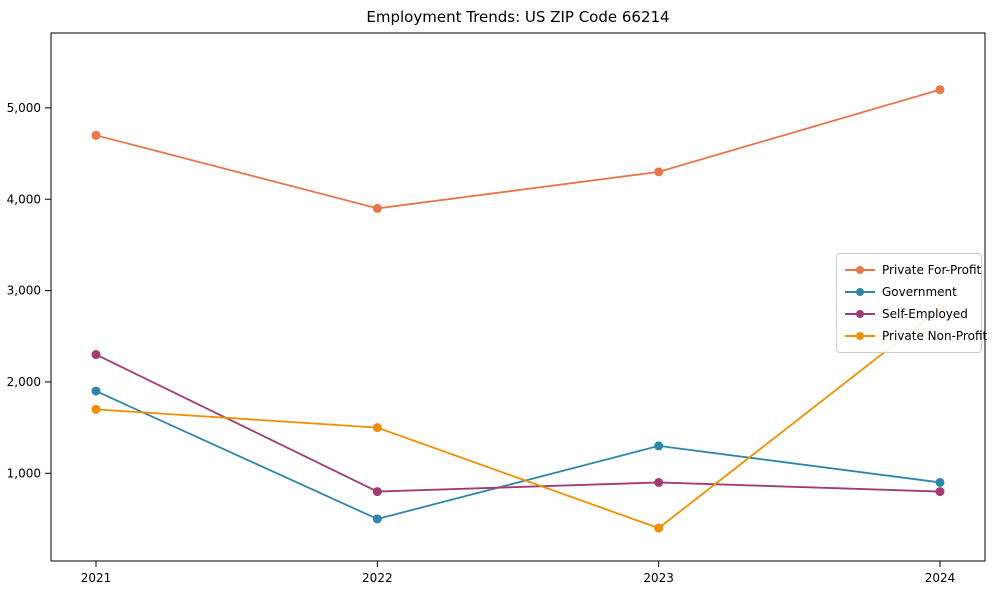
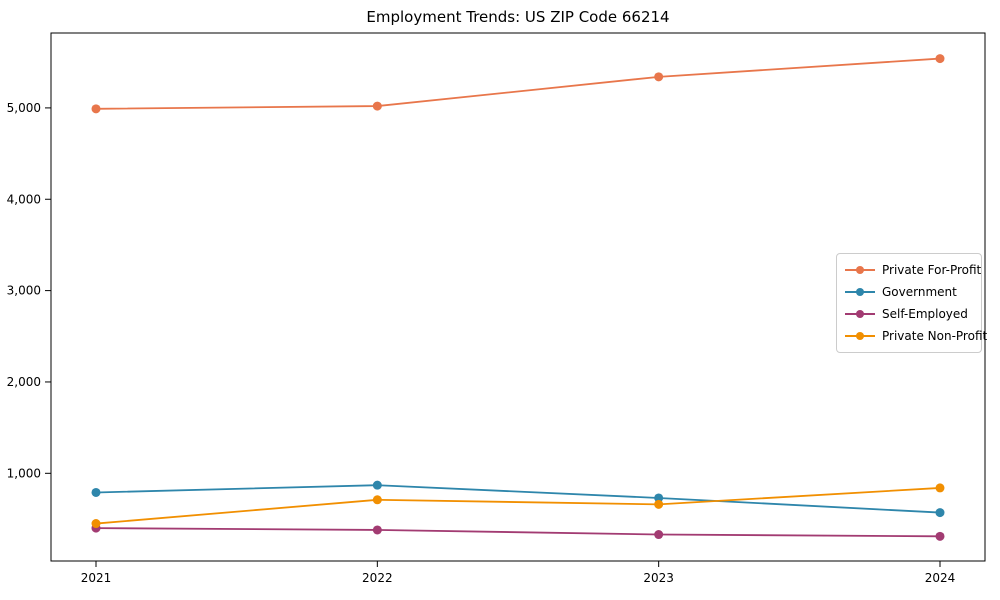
Private For-Profit/2021: 4700 -> 5000
Government/2021: 1900 -> 800
Self-Employed/2021: 2300 -> 400
Private Non-Profit/2021: 1700 -> 400
Private For-Profit/2022: 3900 -> 5000
Government/2022: 500 -> 900
Self-Employed/2022: 800 -> 400
Private Non-Profit/2022: 1500 -> 700
Private For-Profit/2023: 4300 -> 5300
Government/2023: 1300 -> 700
Self-Employed/2023: 900 -> 300
Private Non-Profit/2023: 400 -> 700
Private For-Profit/2024: 5200 -> 5500
Government/2024: 900 -> 600
Self-Employed/2024: 800 -> 300
Private Non-Profit/2024: 2800 -> 800
